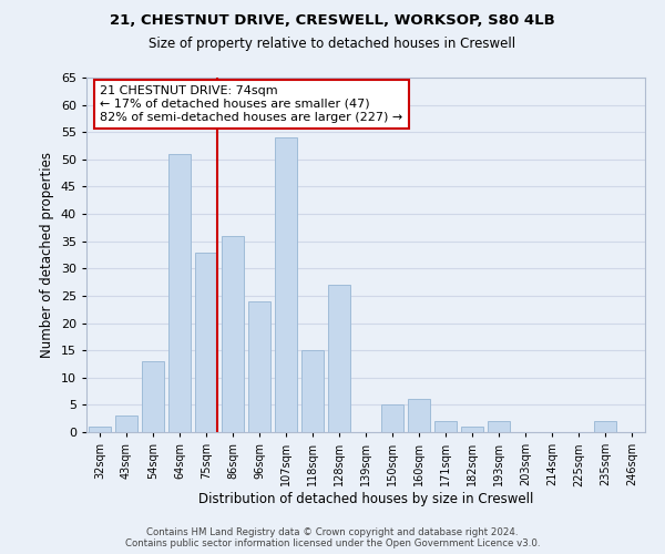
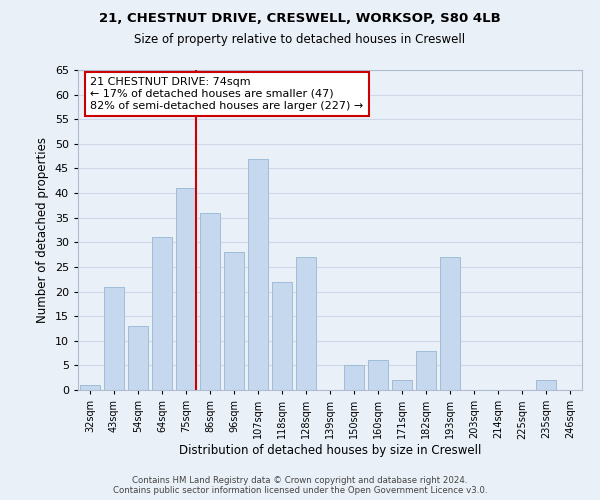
43sqm: 3 -> 21
64sqm: 51 -> 31
75sqm: 33 -> 41
96sqm: 24 -> 28
107sqm: 54 -> 47
118sqm: 15 -> 22
182sqm: 1 -> 8
193sqm: 2 -> 27
